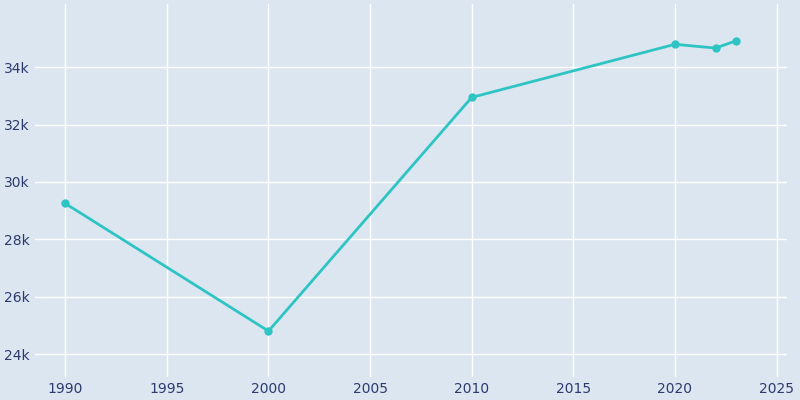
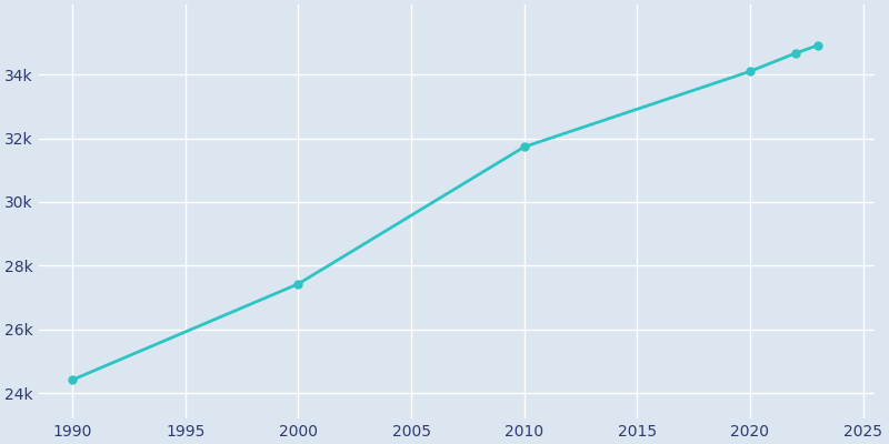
1990: 29.25k -> 24.41k
2000: 24.80k -> 27.43k
2010: 32.95k -> 31.73k
2020: 34.80k -> 34.10k
